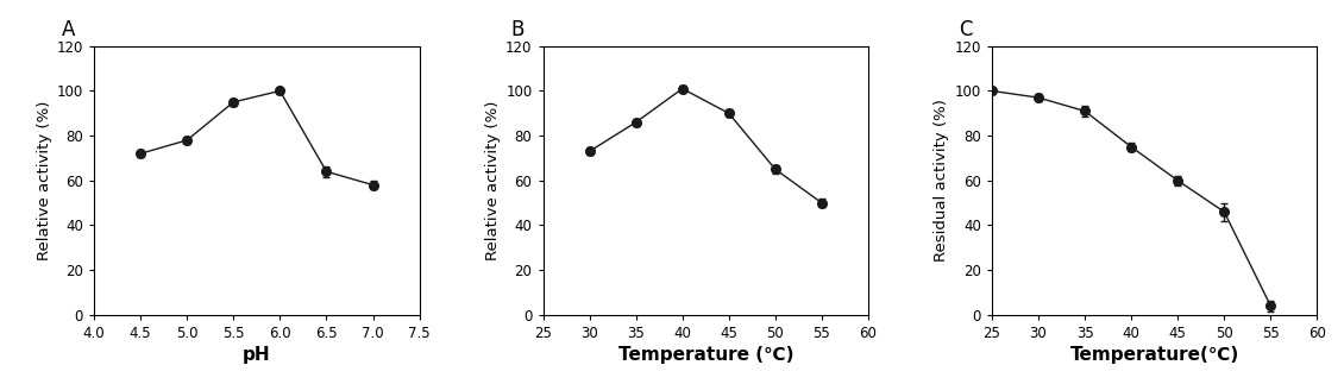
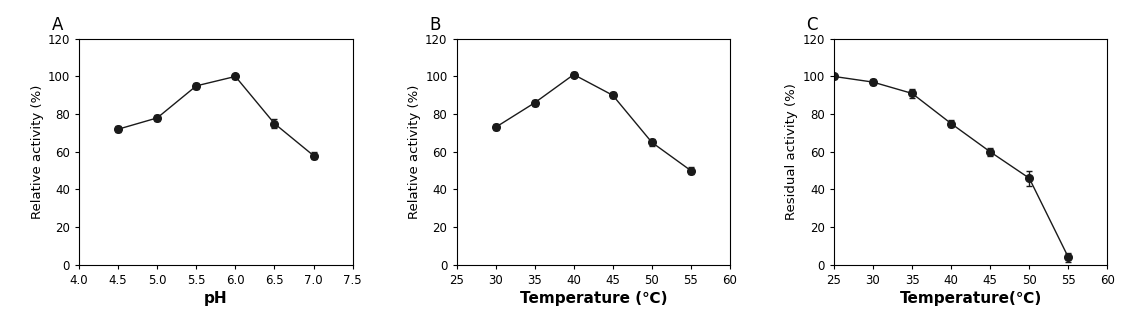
6.5: 64 -> 75
